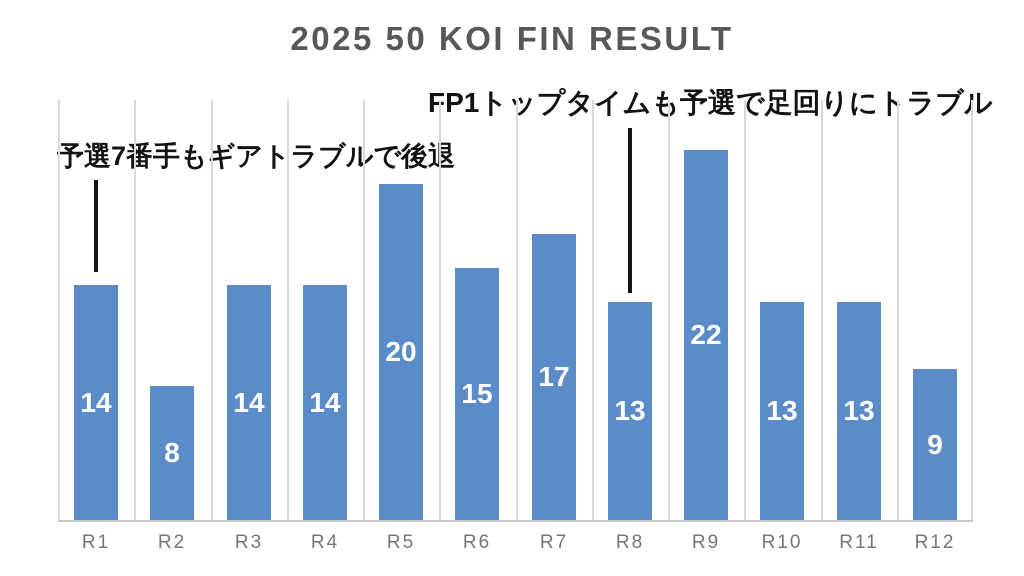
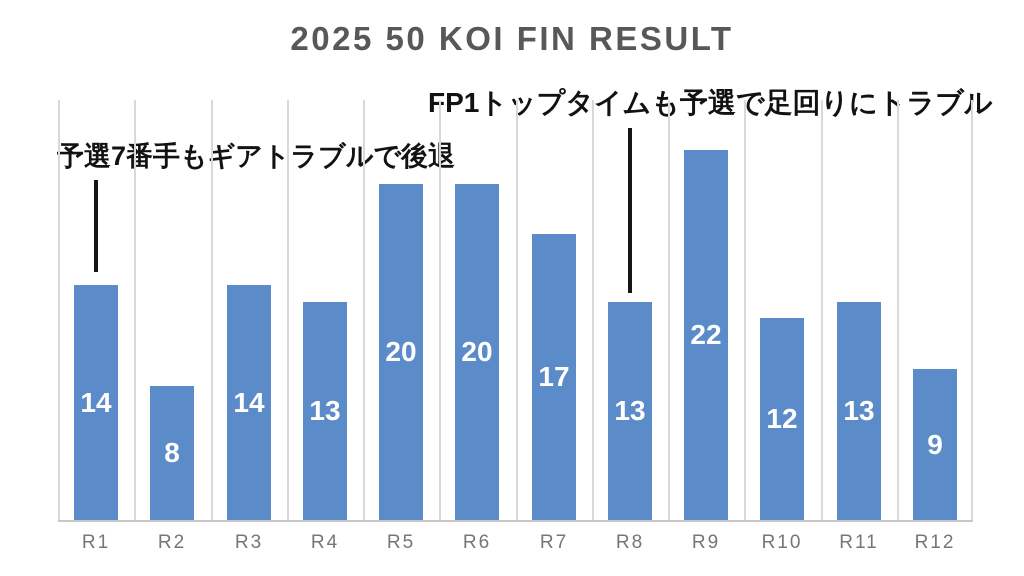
R4: 14 -> 13
R6: 15 -> 20
R10: 13 -> 12
